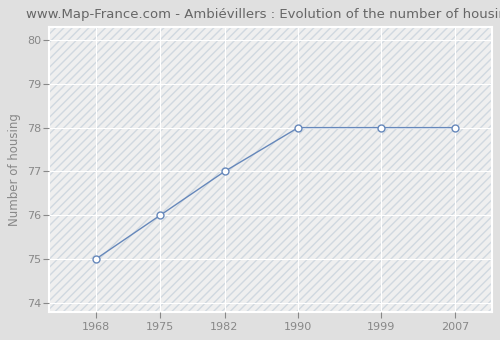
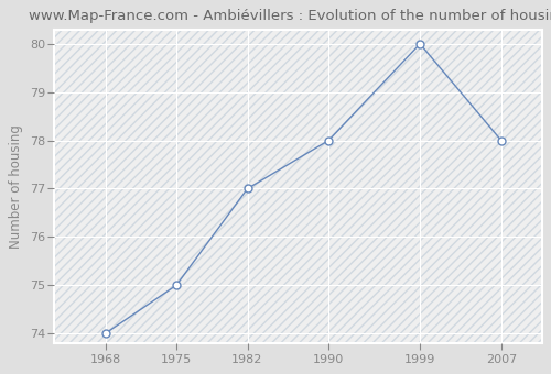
1968: 75 -> 74
1975: 76 -> 75
1999: 78 -> 80
